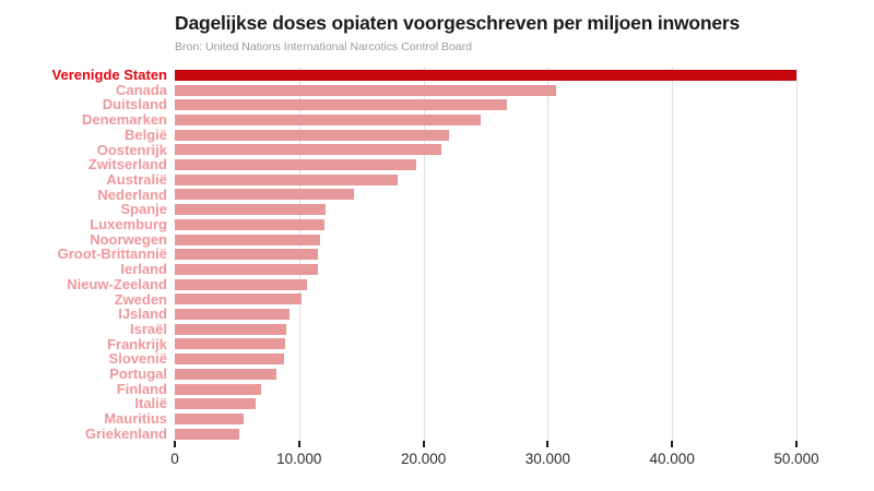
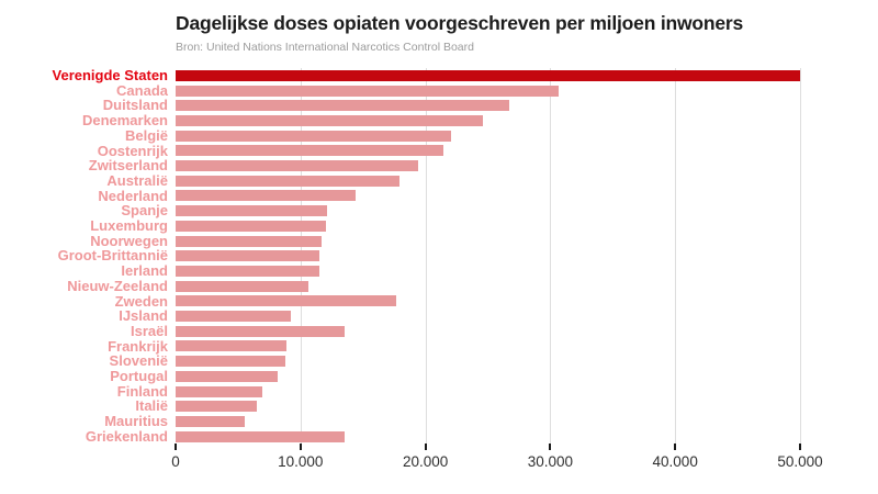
Zweden: 10200 -> 17700
Israël: 9000 -> 13500
Griekenland: 5200 -> 13500
